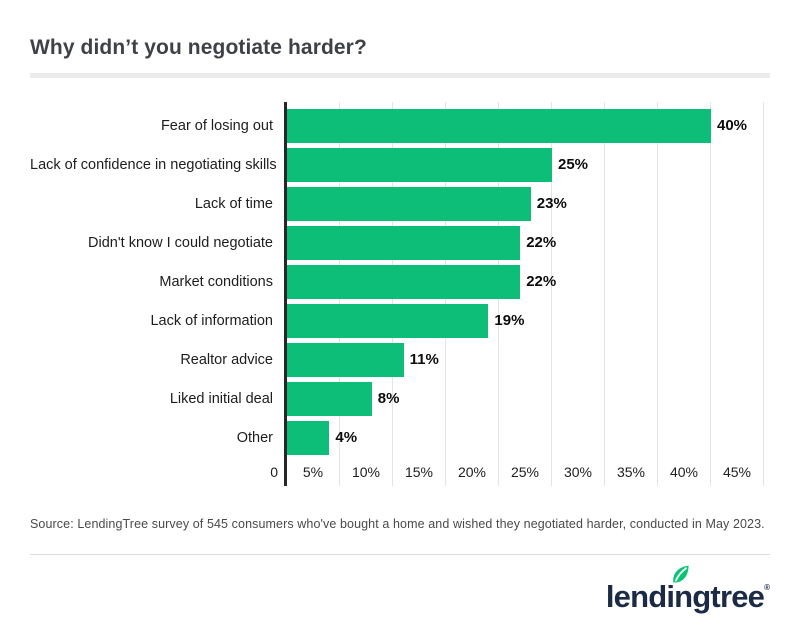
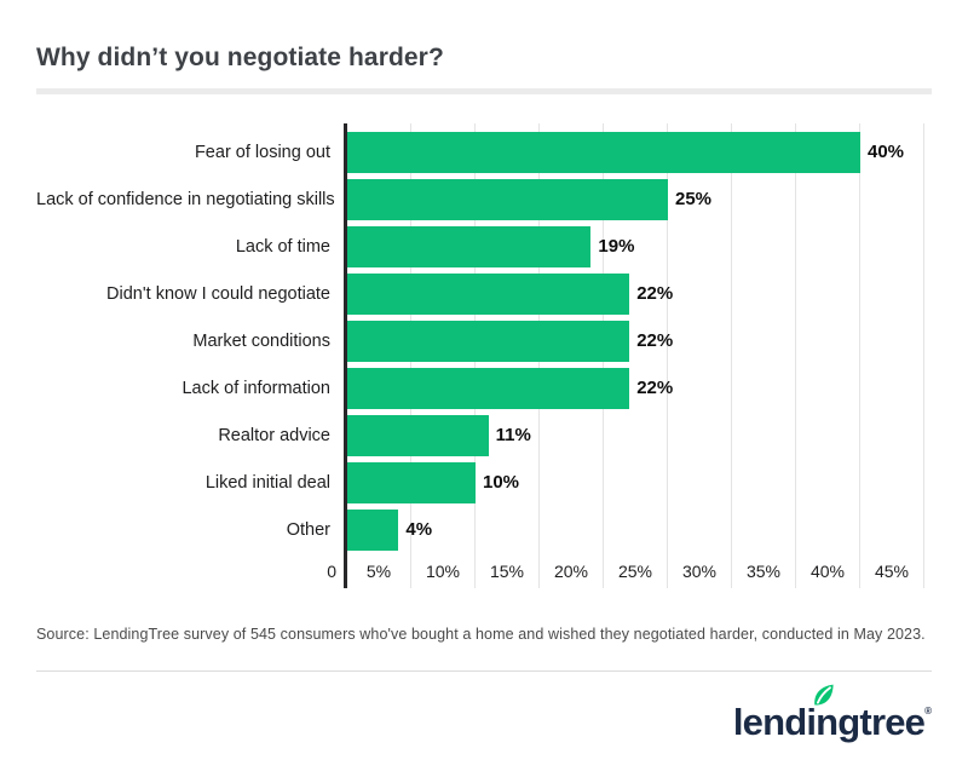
Lack of time: 23% -> 19%
Lack of information: 19% -> 22%
Liked initial deal: 8% -> 10%
